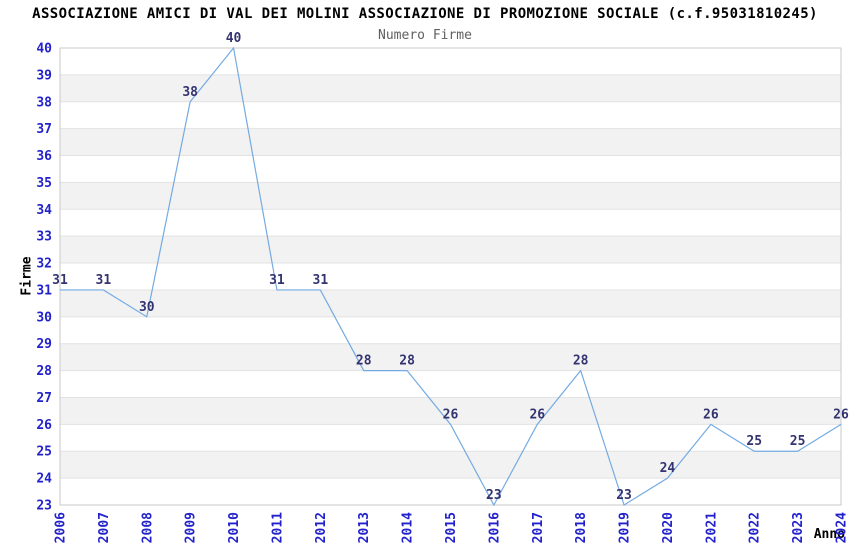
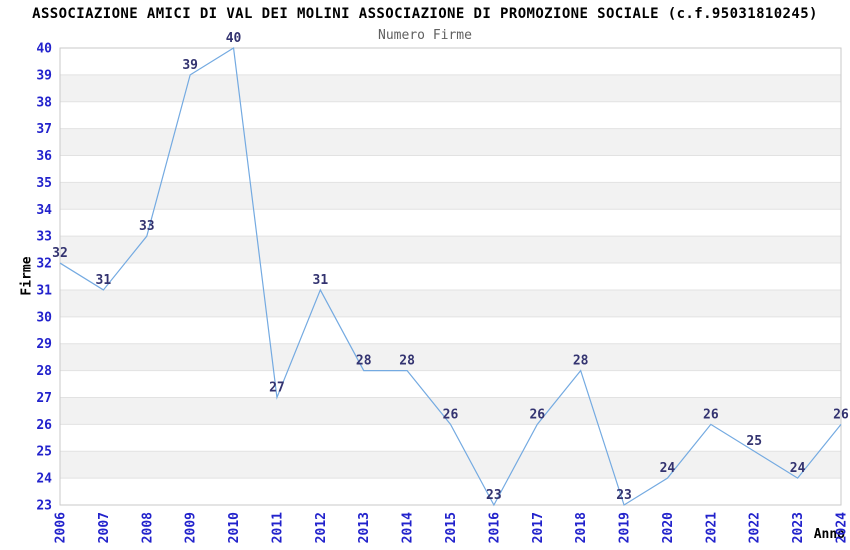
2006: 31 -> 32
2008: 30 -> 33
2009: 38 -> 39
2011: 31 -> 27
2023: 25 -> 24
